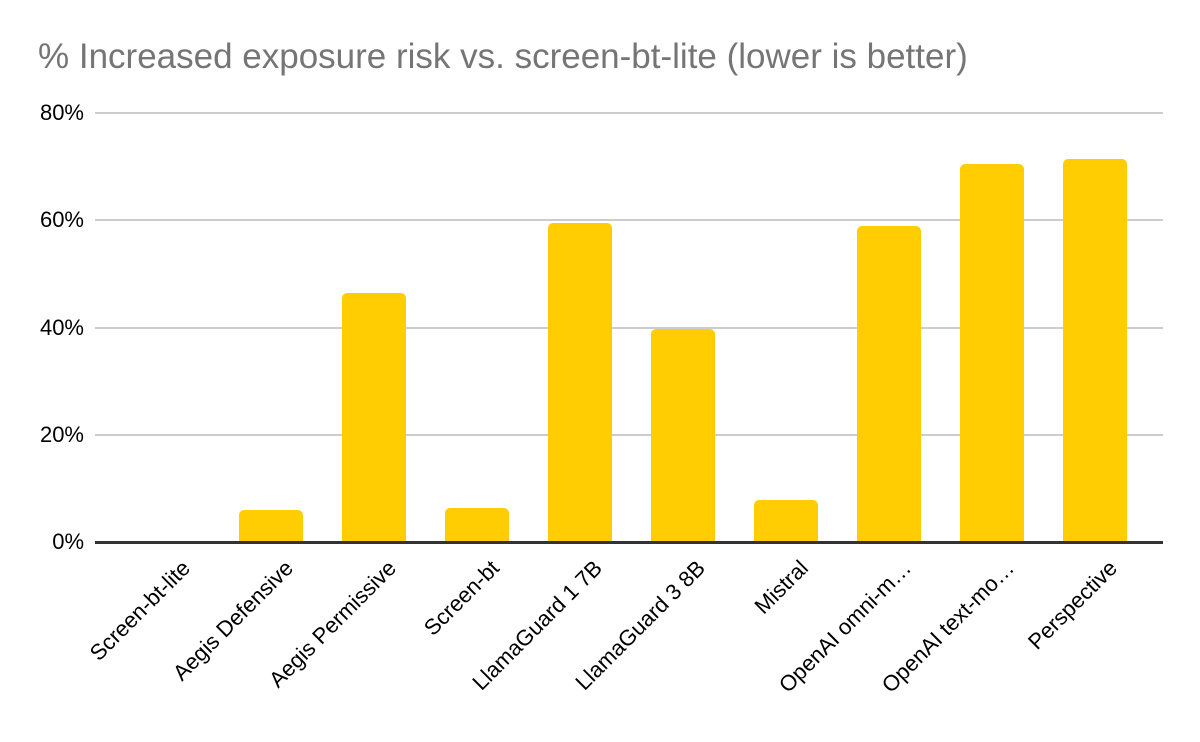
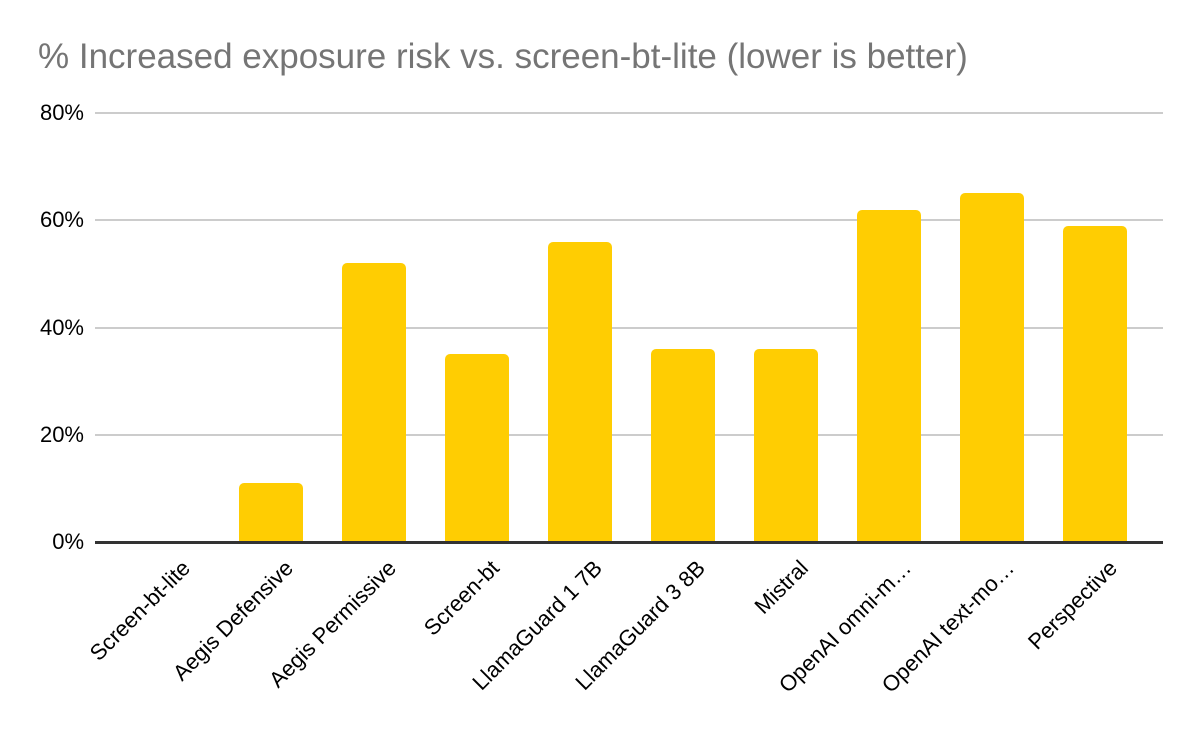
Aegis Defensive: 6% -> 11%
Aegis Permissive: 46% -> 52%
Screen-bt: 6% -> 35%
LlamaGuard 1 7B: 60% -> 56%
LlamaGuard 3 8B: 40% -> 36%
Mistral: 8% -> 36%
OpenAI omni-m…: 59% -> 62%
OpenAI text-mo…: 70% -> 65%
Perspective: 72% -> 59%
